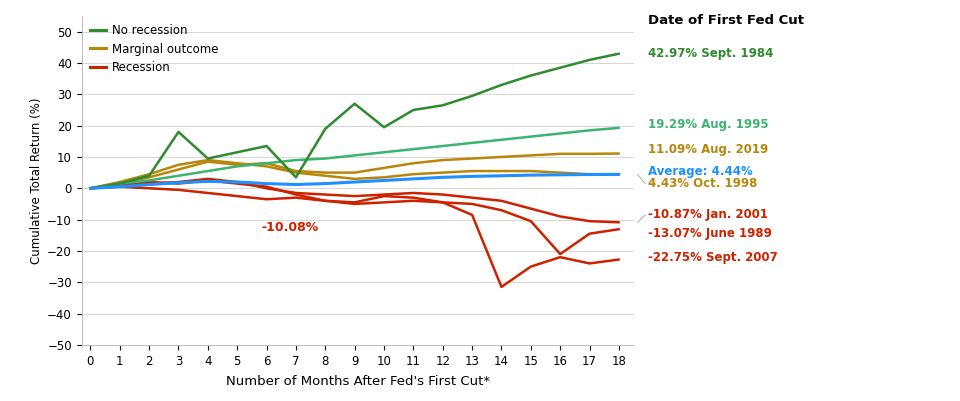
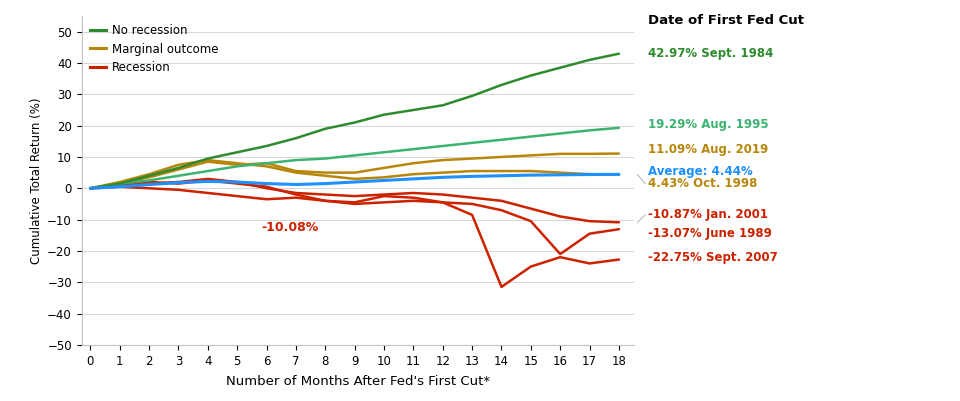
No recession/3: 18.0 -> 6.5
No recession/7: 3.5 -> 16.0
No recession/9: 27.0 -> 21.0
No recession/10: 19.5 -> 23.5
